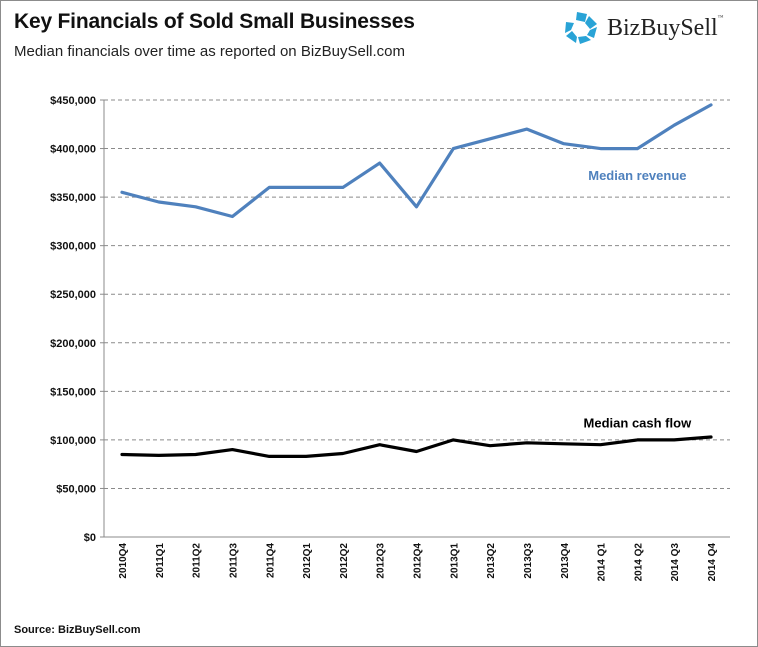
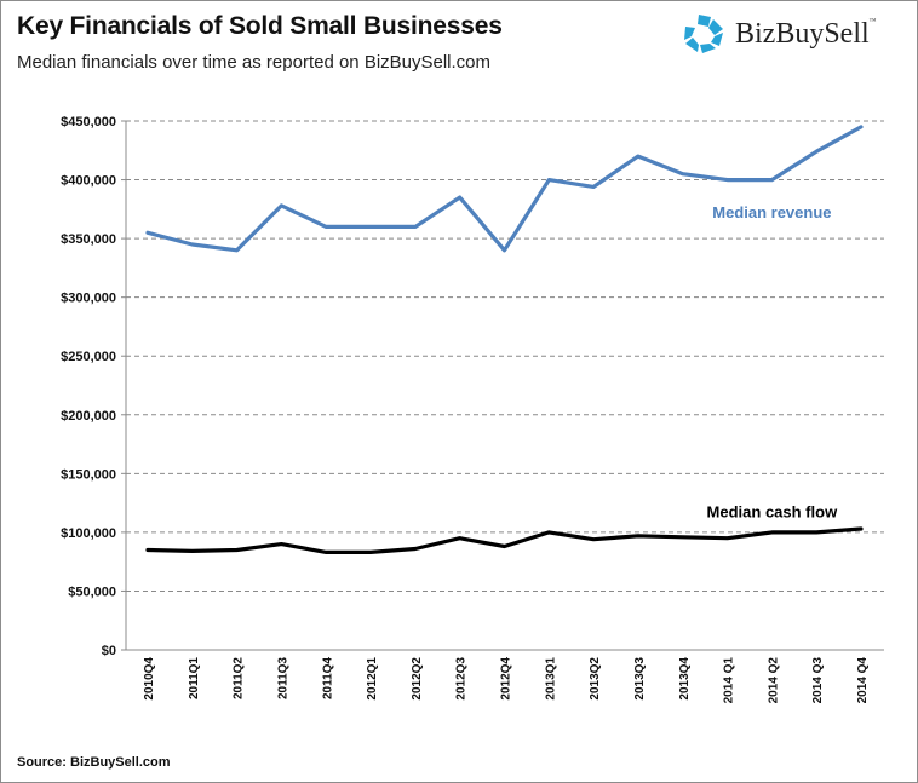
Median revenue/2011Q3: $330000 -> $380000
Median revenue/2013Q2: $410000 -> $390000
